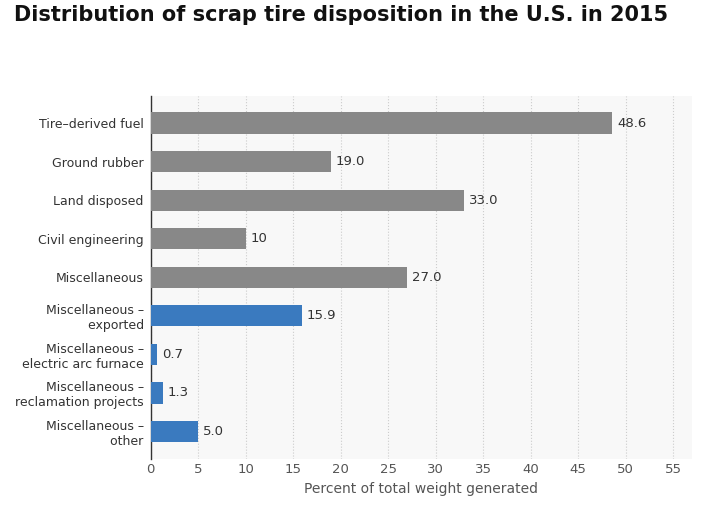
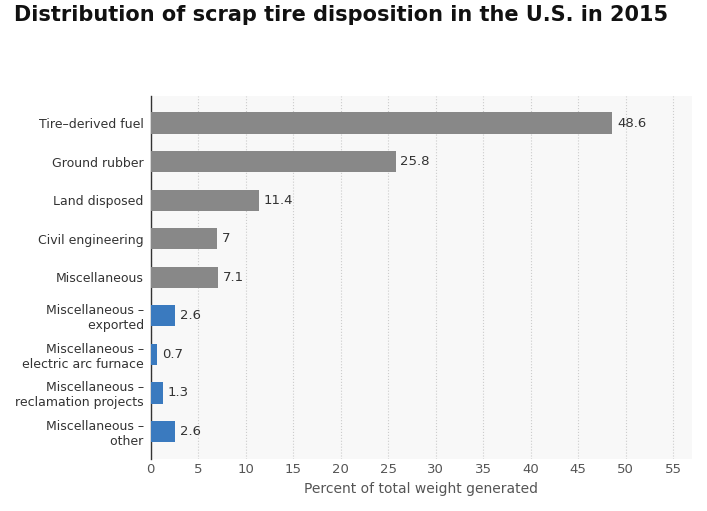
Ground rubber: 19.0 -> 25.8
Land disposed: 33.0 -> 11.4
Civil engineering: 10 -> 7
Miscellaneous: 27.0 -> 7.1
Miscellaneous – exported: 15.9 -> 2.6
Miscellaneous – other: 5.0 -> 2.6
